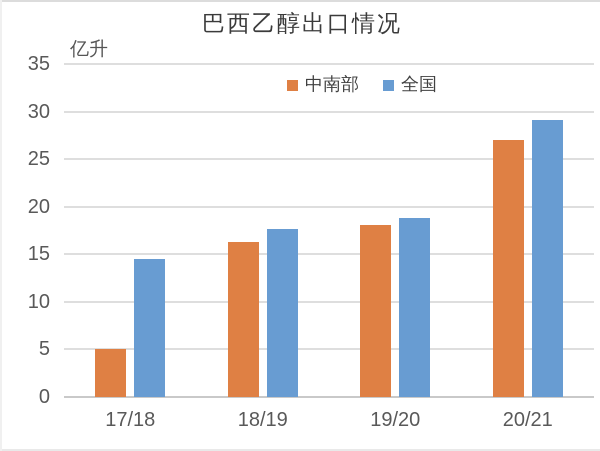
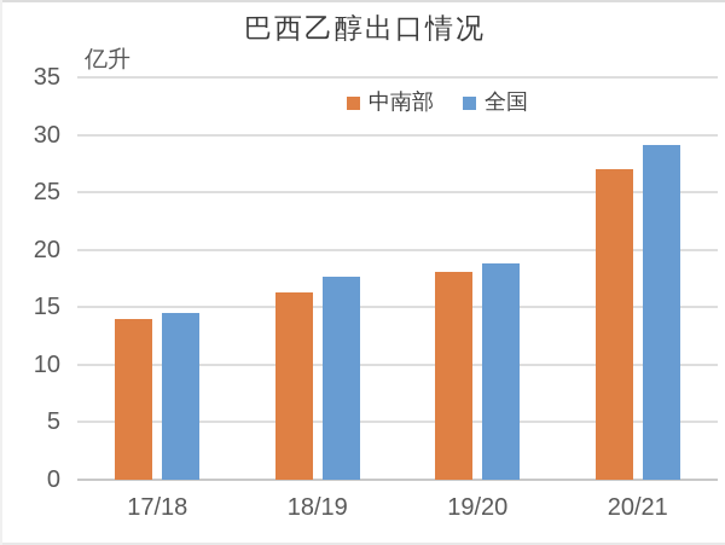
中南部/17/18: 5 -> 14
